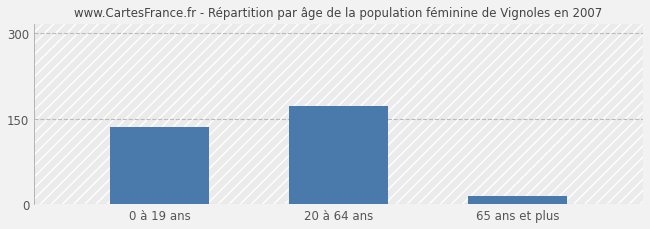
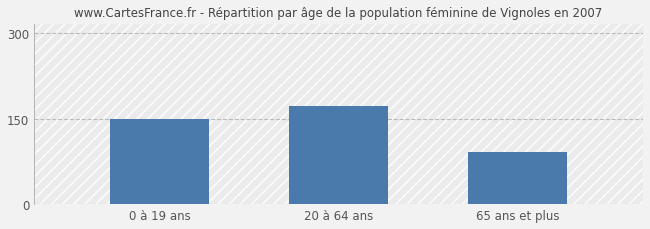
0 à 19 ans: 136 -> 150
65 ans et plus: 15 -> 92
